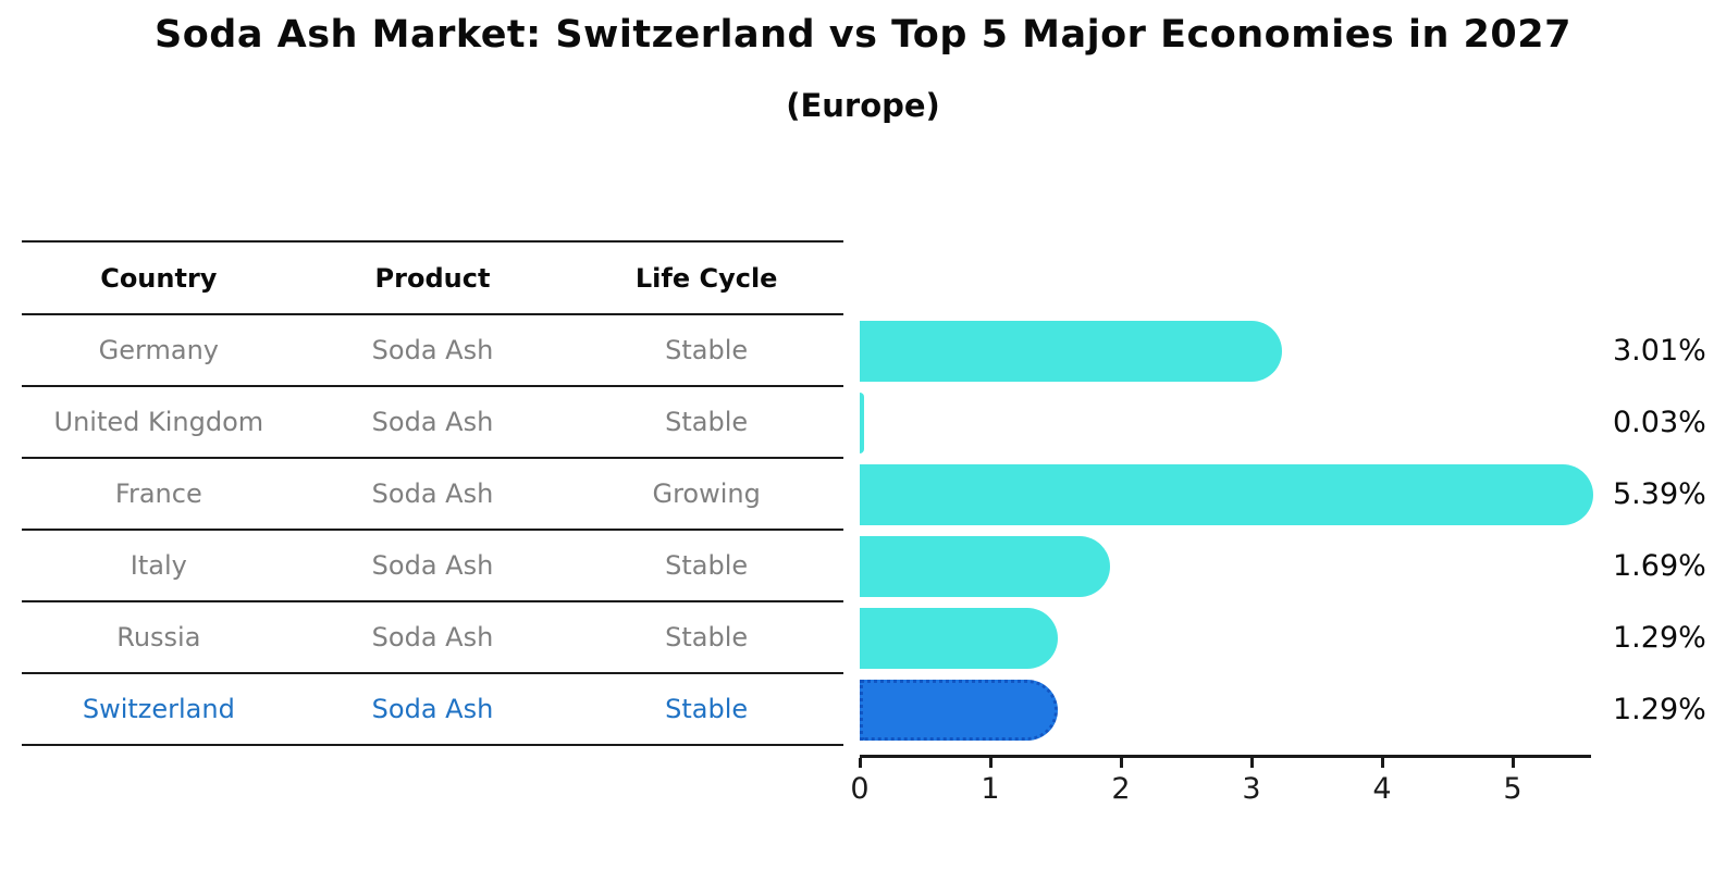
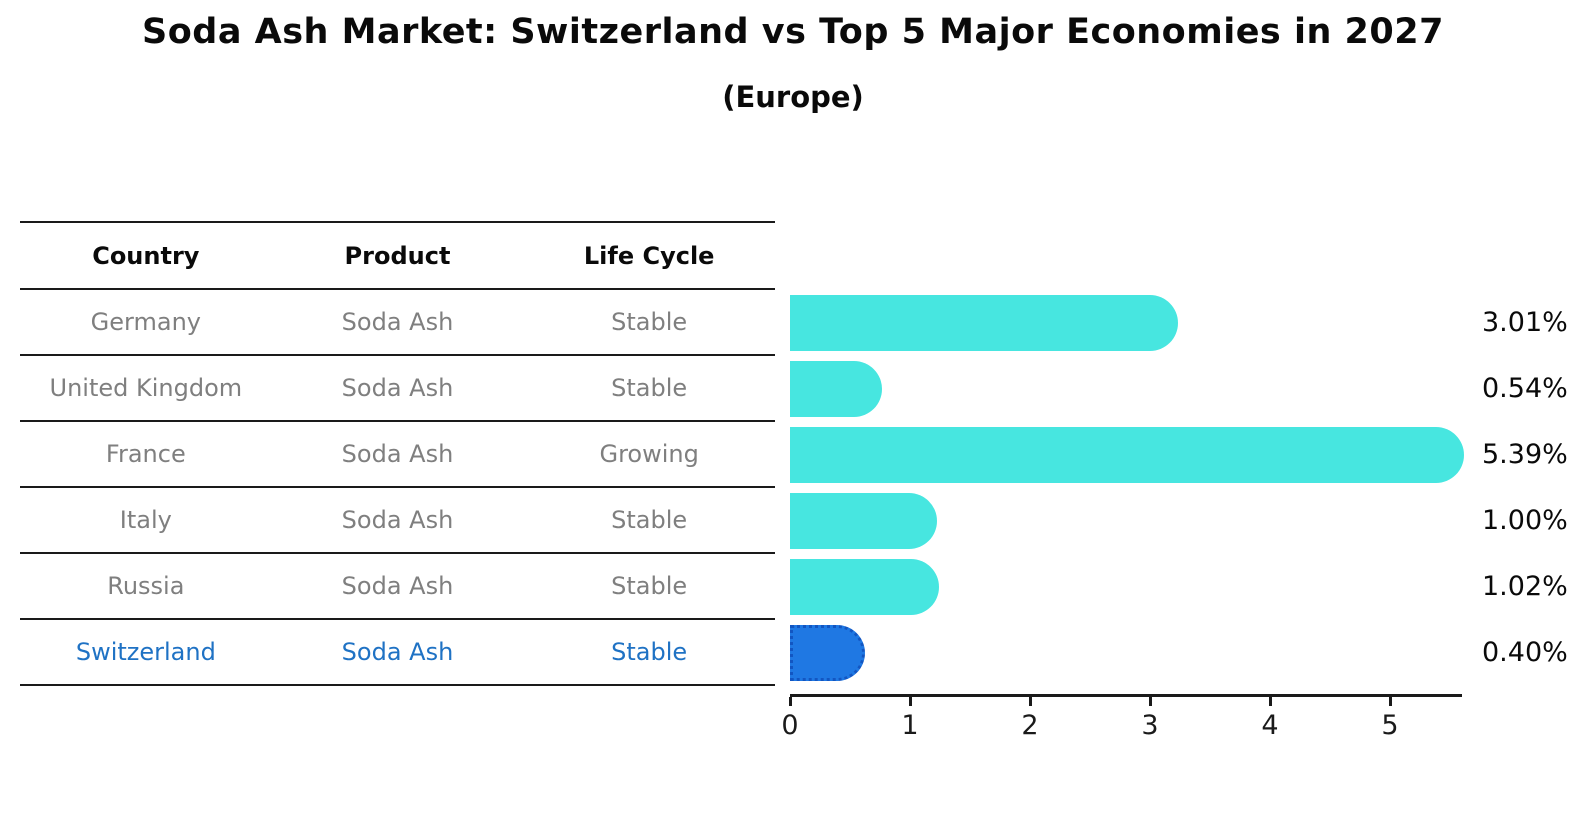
United Kingdom: 0.03% -> 0.54%
Italy: 1.69% -> 1.00%
Russia: 1.29% -> 1.02%
Switzerland: 1.29% -> 0.40%
